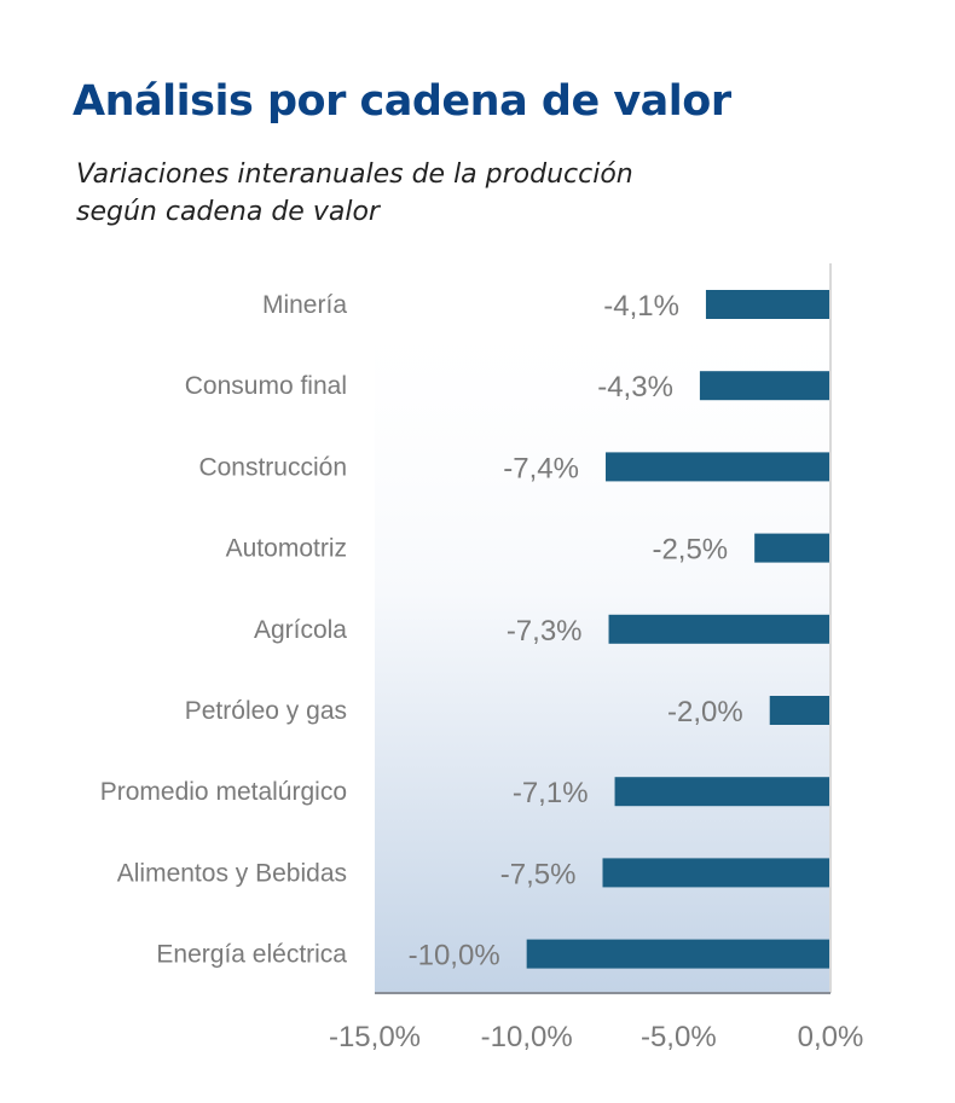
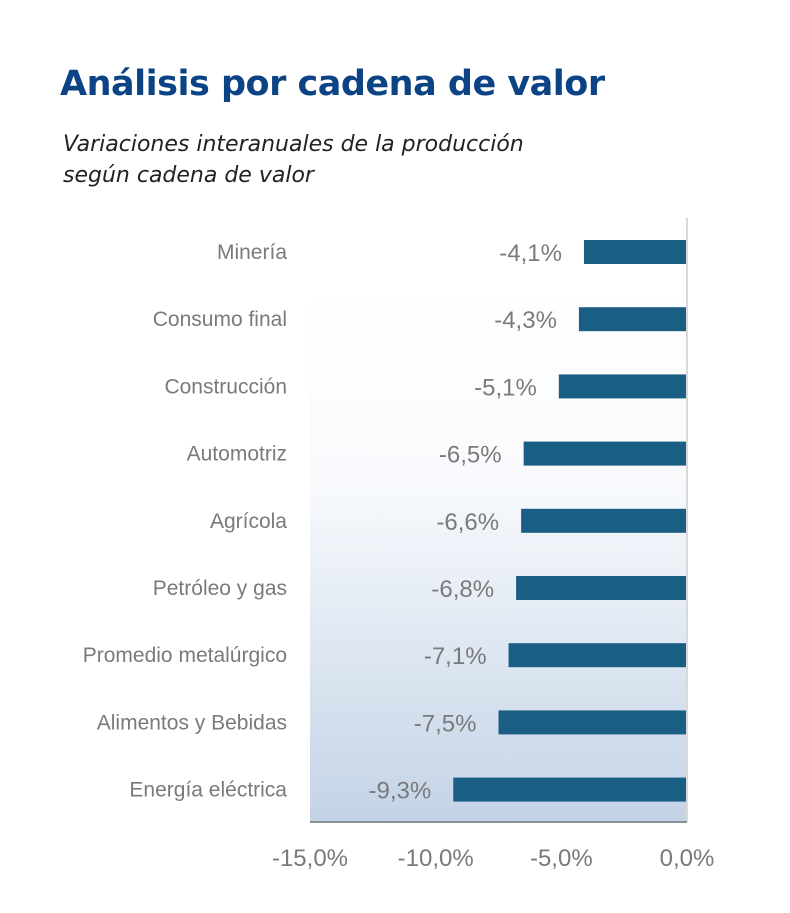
Construcción: -7,4% -> -5,1%
Automotriz: -2,5% -> -6,5%
Agrícola: -7,3% -> -6,6%
Petróleo y gas: -2,0% -> -6,8%
Energía eléctrica: -10,0% -> -9,3%
